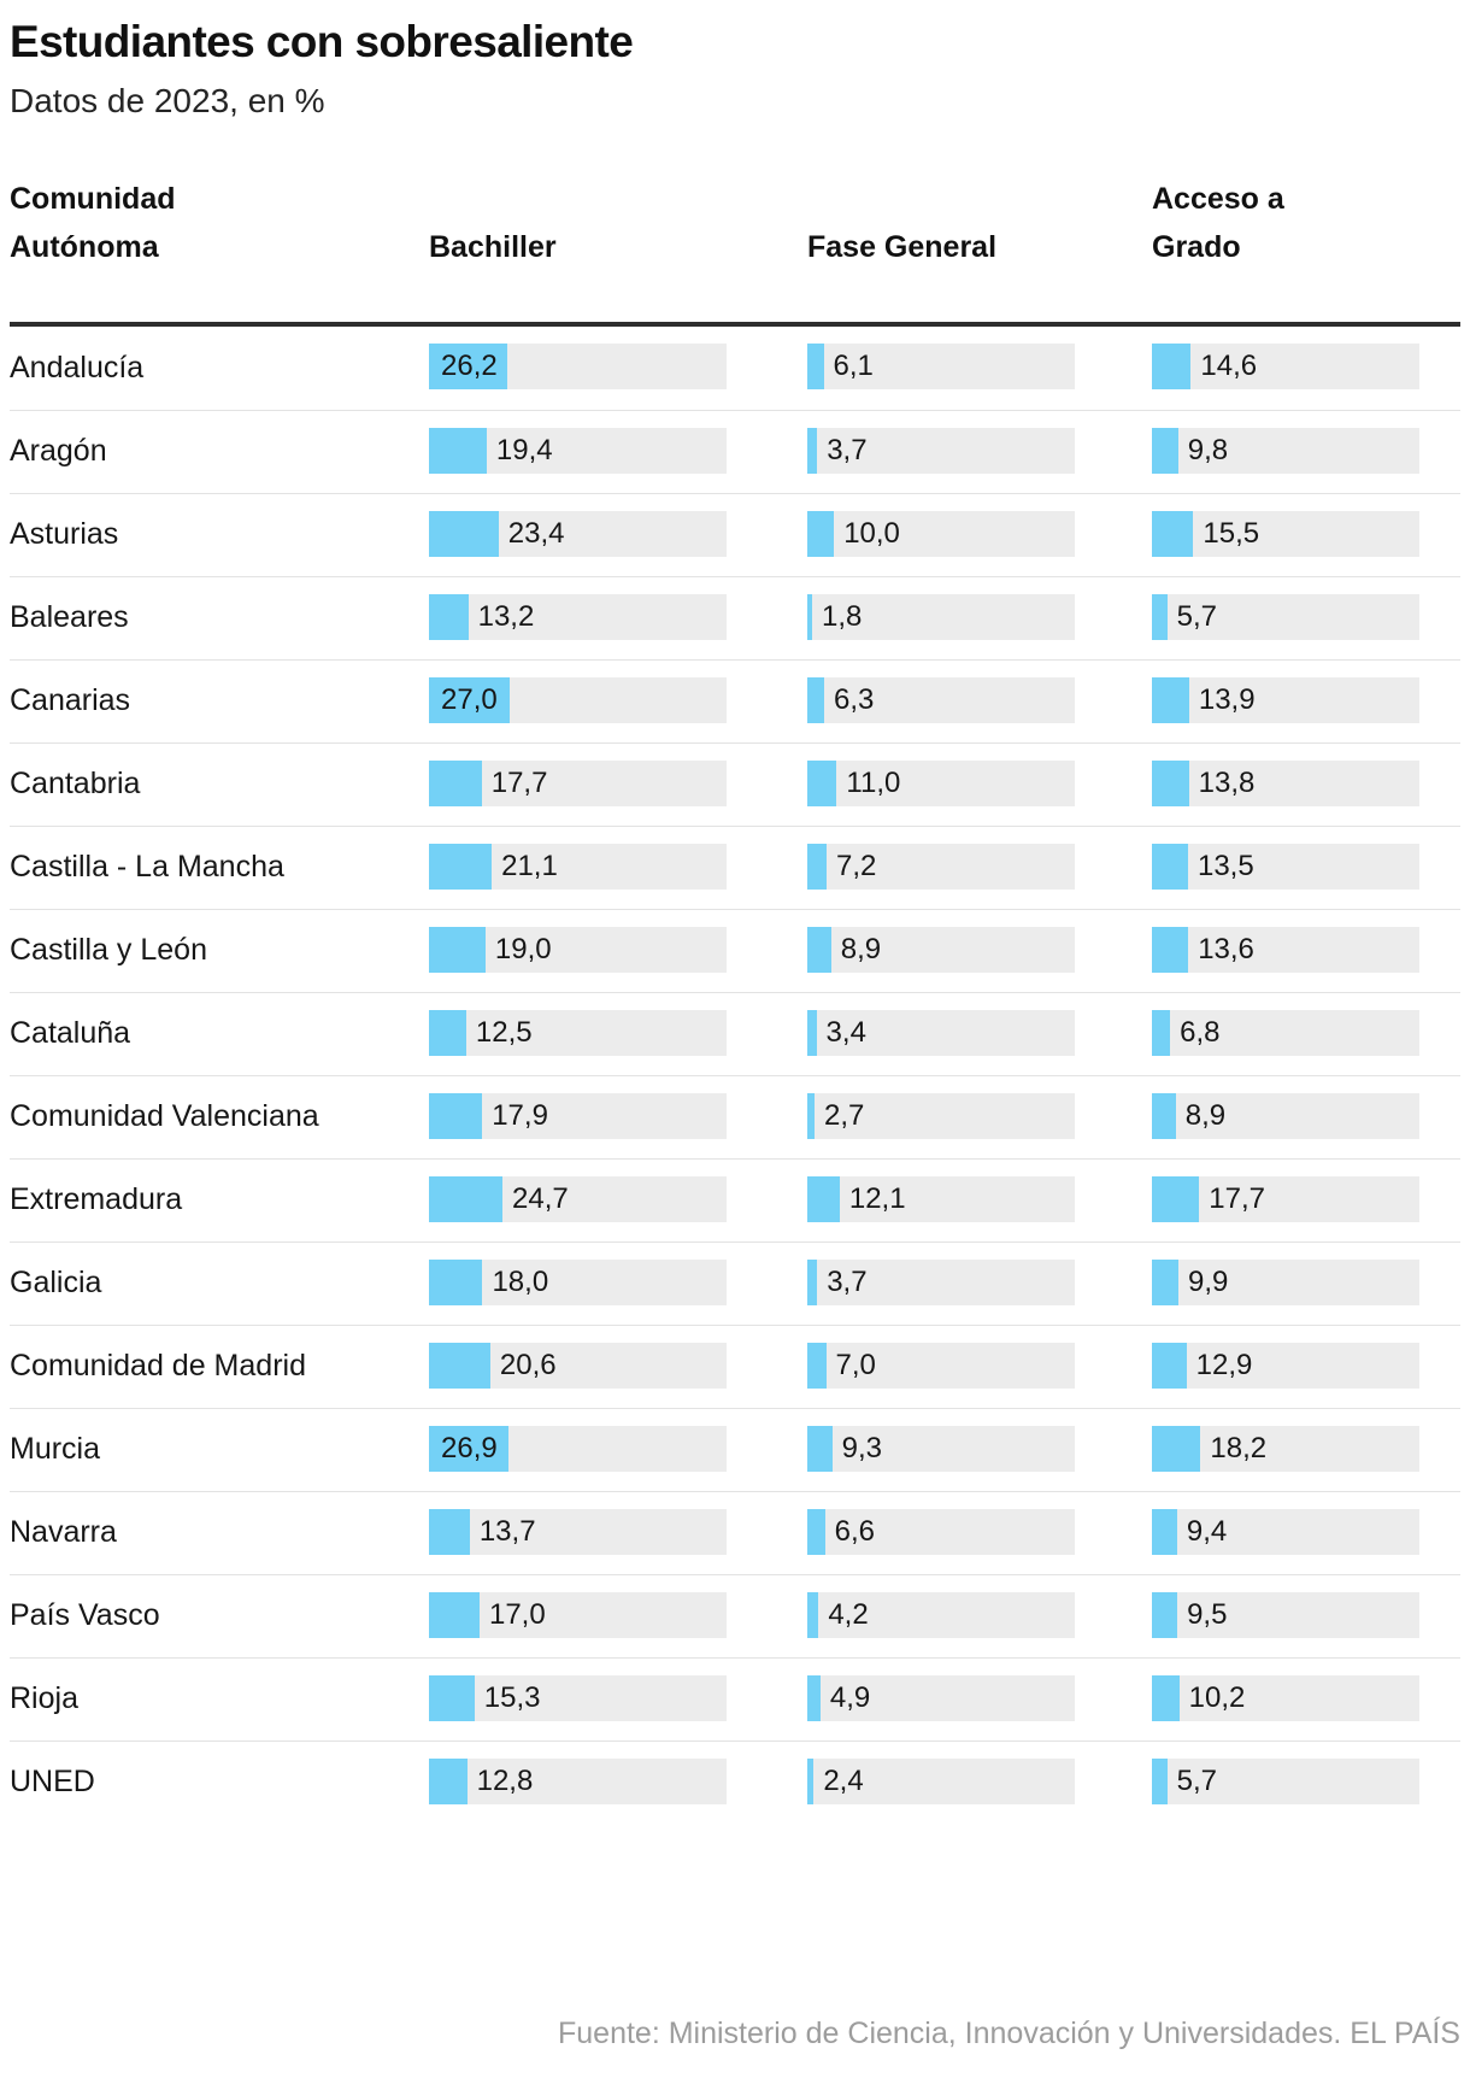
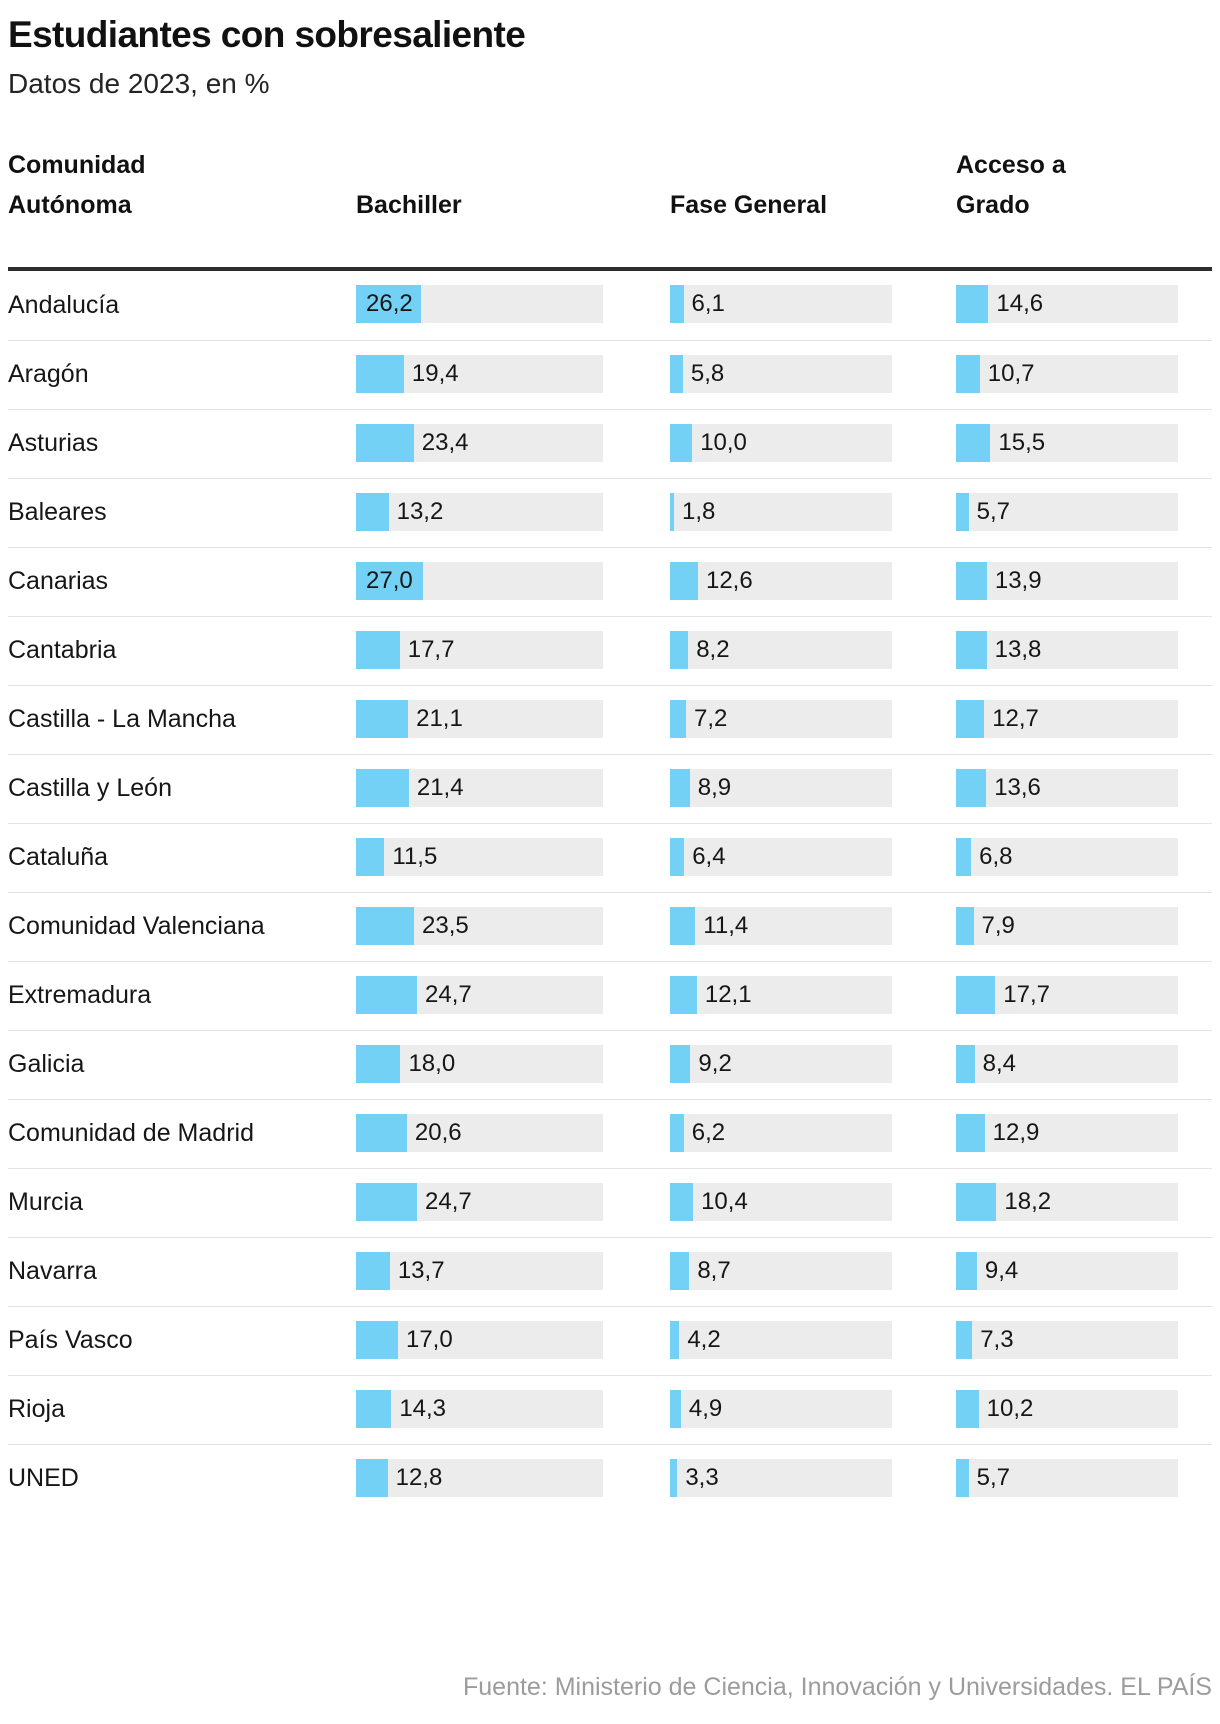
Fase General/Aragón: 3,7 -> 5,8
Acceso a Grado/Aragón: 9,8 -> 10,7
Fase General/Canarias: 6,3 -> 12,6
Fase General/Cantabria: 11,0 -> 8,2
Acceso a Grado/Castilla - La Mancha: 13,5 -> 12,7
Bachiller/Castilla y León: 19,0 -> 21,4
Bachiller/Cataluña: 12,5 -> 11,5
Fase General/Cataluña: 3,4 -> 6,4
Bachiller/Comunidad Valenciana: 17,9 -> 23,5
Fase General/Comunidad Valenciana: 2,7 -> 11,4
Acceso a Grado/Comunidad Valenciana: 8,9 -> 7,9
Fase General/Galicia: 3,7 -> 9,2
Acceso a Grado/Galicia: 9,9 -> 8,4
Fase General/Comunidad de Madrid: 7,0 -> 6,2
Bachiller/Murcia: 26,9 -> 24,7
Fase General/Murcia: 9,3 -> 10,4
Fase General/Navarra: 6,6 -> 8,7
Acceso a Grado/País Vasco: 9,5 -> 7,3
Bachiller/Rioja: 15,3 -> 14,3
Fase General/UNED: 2,4 -> 3,3
